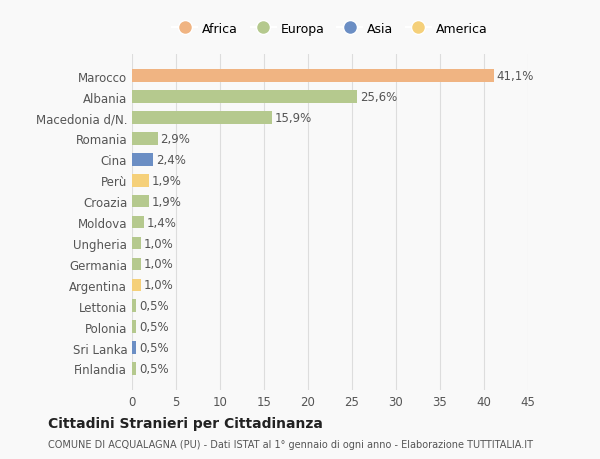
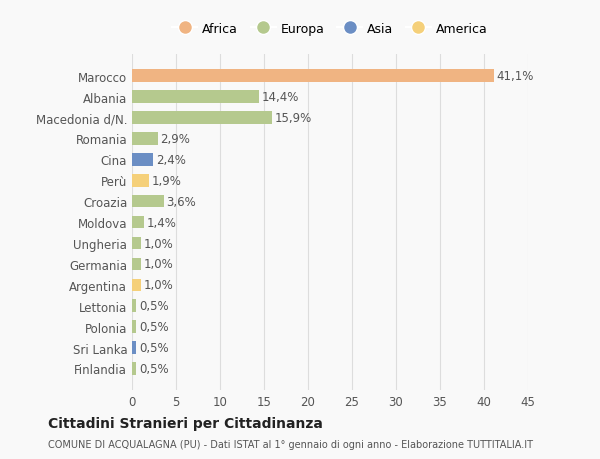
Albania: 25,6% -> 14,4%
Croazia: 1,9% -> 3,6%
